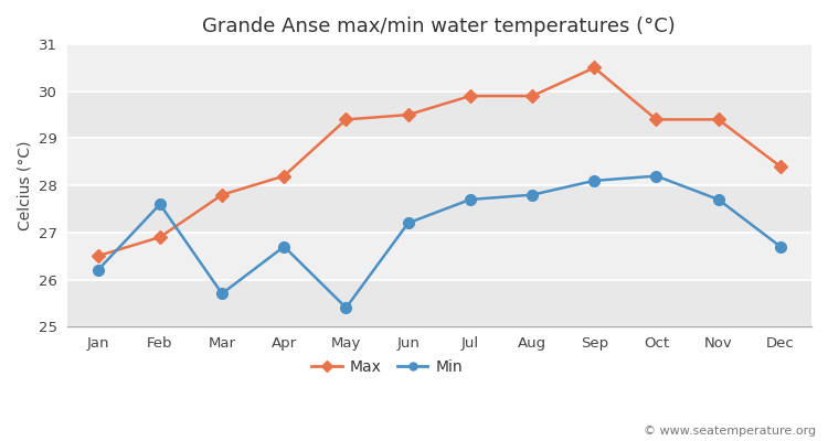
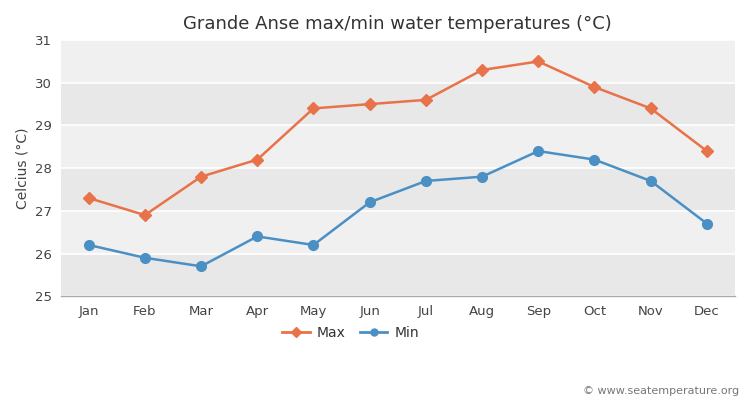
Max/Jan: 26.5 -> 27.3
Min/Feb: 27.6 -> 25.9
Min/Apr: 26.7 -> 26.4
Min/May: 25.4 -> 26.2
Max/Jul: 29.9 -> 29.6
Max/Aug: 29.9 -> 30.3
Min/Sep: 28.1 -> 28.4
Max/Oct: 29.4 -> 29.9
